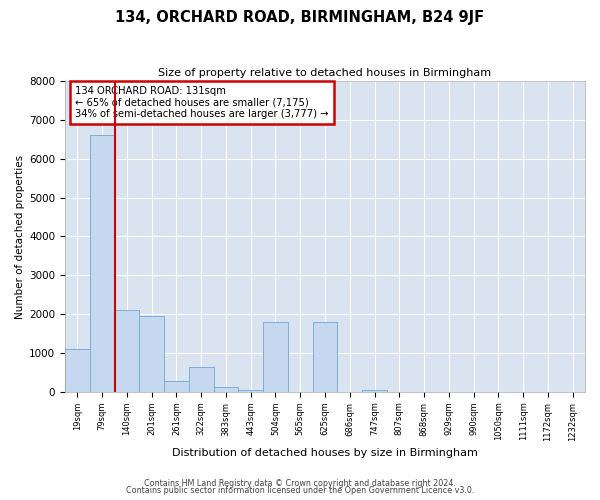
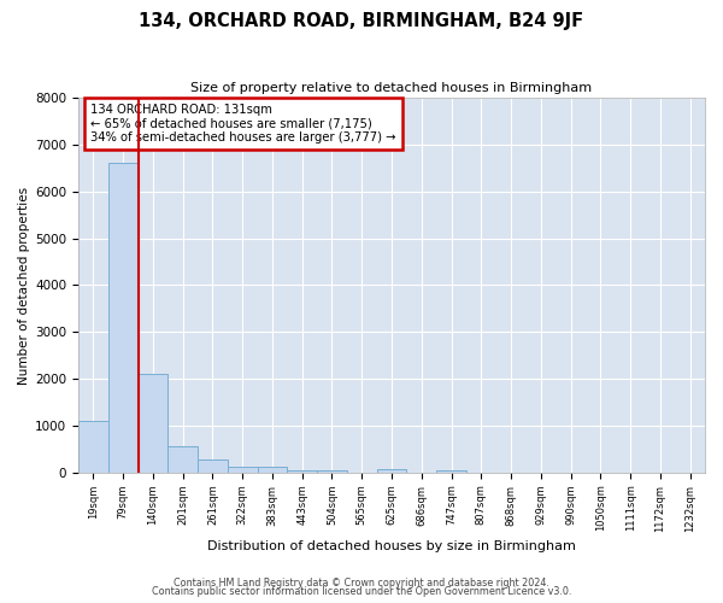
201sqm: 1950 -> 550
322sqm: 650 -> 130
504sqm: 1800 -> 50
625sqm: 1800 -> 80
